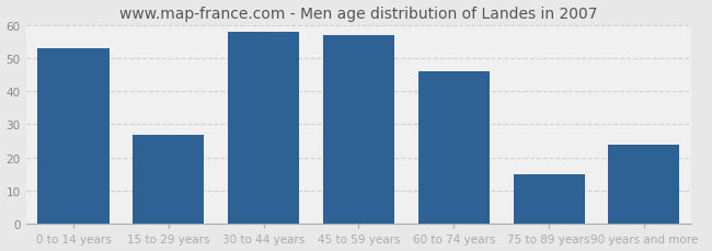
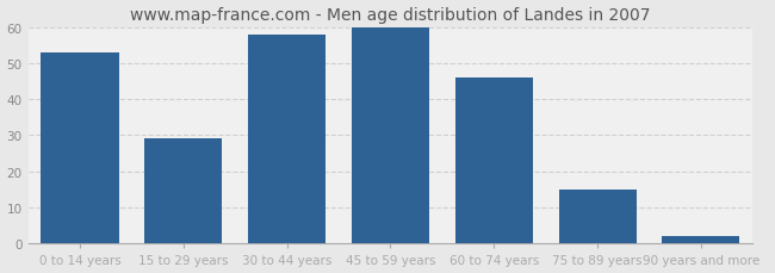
15 to 29 years: 27 -> 29
45 to 59 years: 57 -> 60
90 years and more: 24 -> 2
